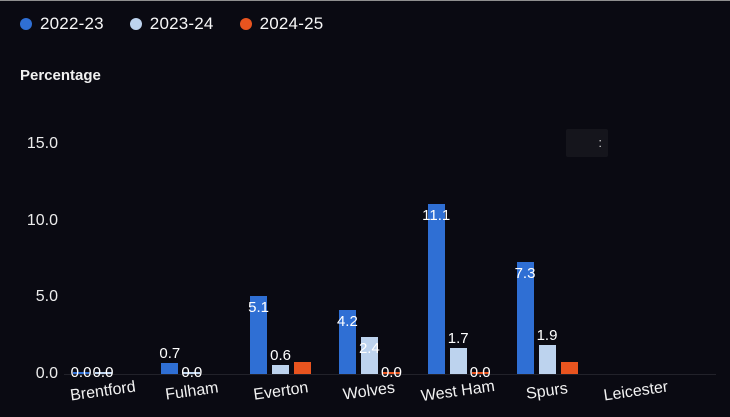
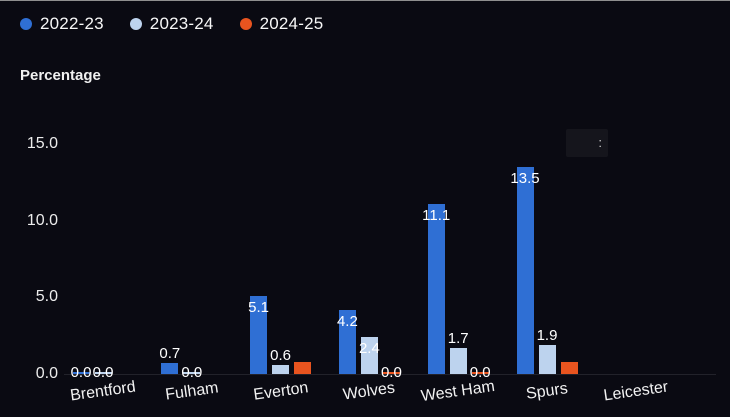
2022-23/Spurs: 7.3 -> 13.5
